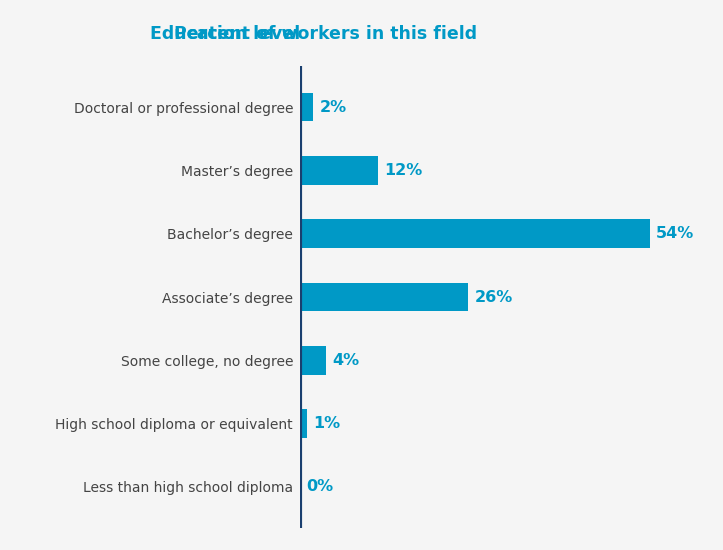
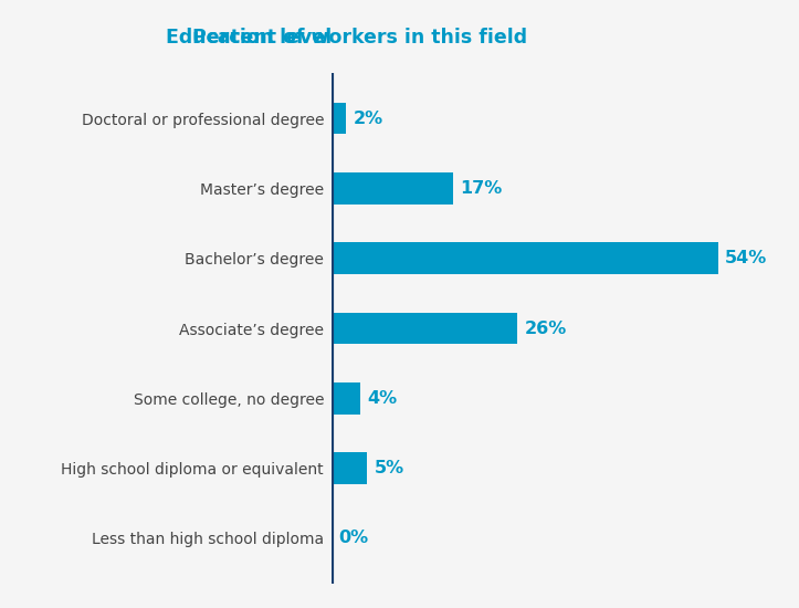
Master’s degree: 12% -> 17%
High school diploma or equivalent: 1% -> 5%
